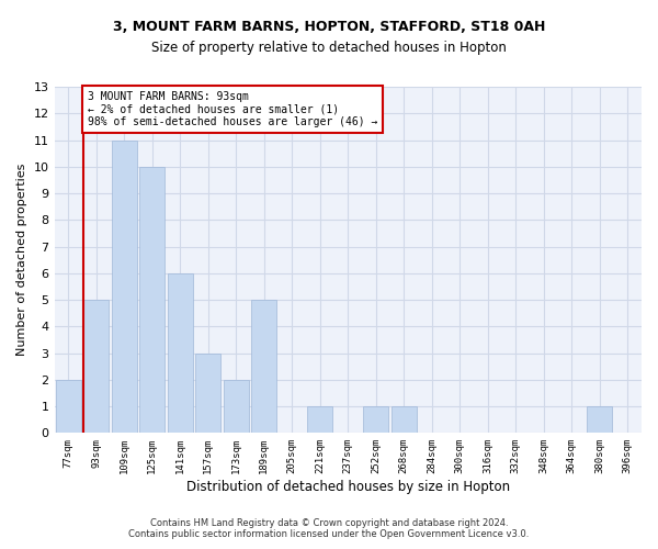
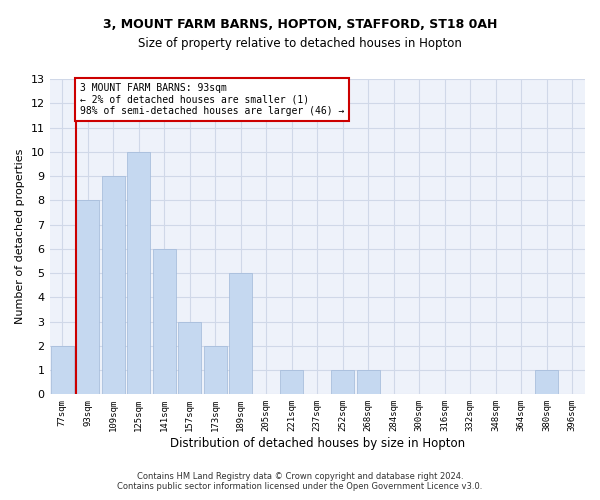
93sqm: 5 -> 8
109sqm: 11 -> 9
